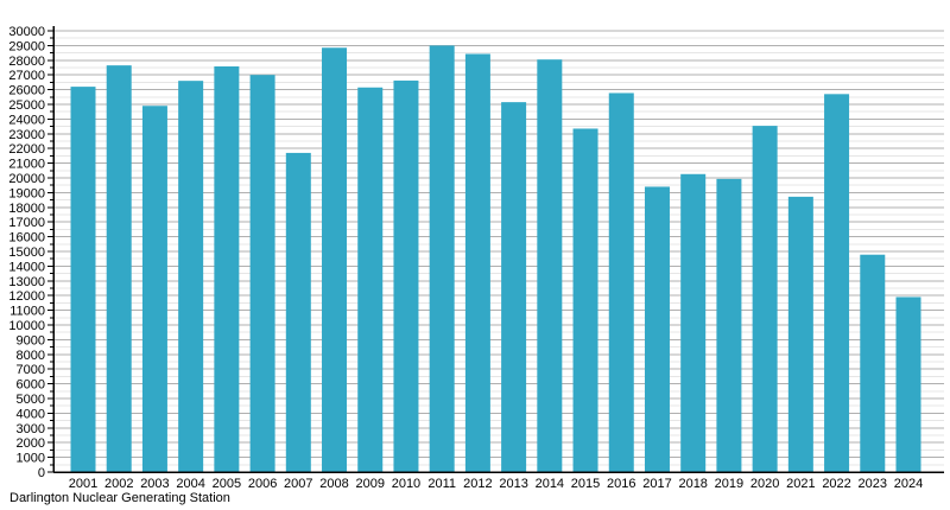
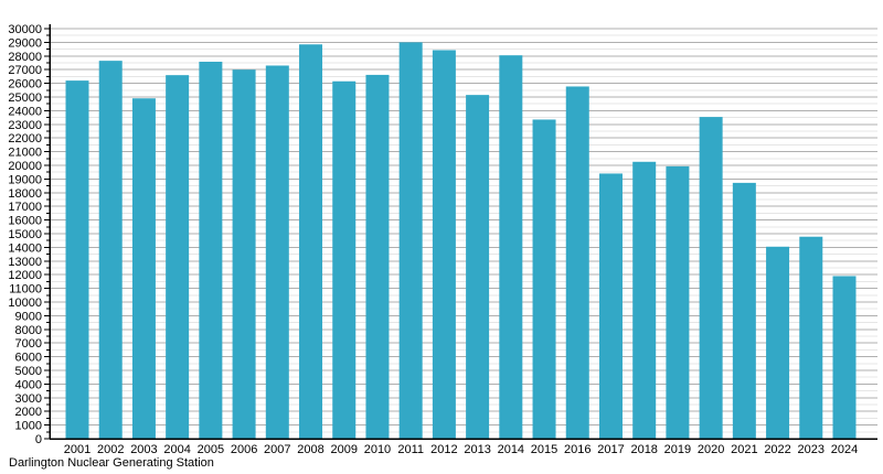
2007: 21700 -> 27300
2022: 25700 -> 14000
